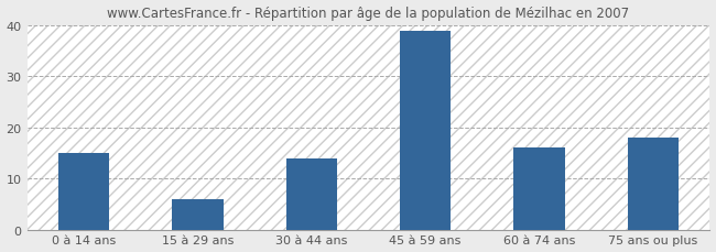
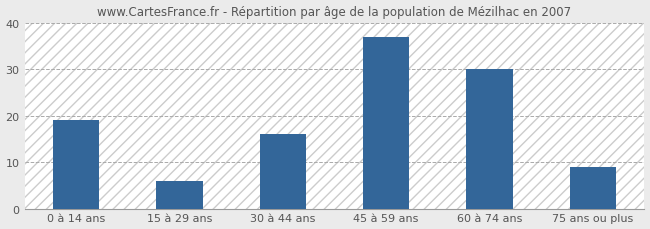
0 à 14 ans: 15 -> 19
30 à 44 ans: 14 -> 16
45 à 59 ans: 39 -> 37
60 à 74 ans: 16 -> 30
75 ans ou plus: 18 -> 9
